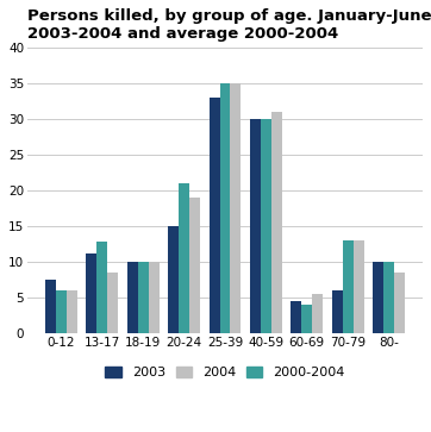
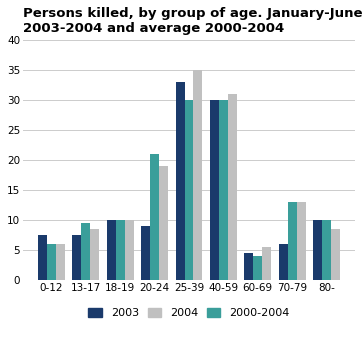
2003/13-17: 11.2 -> 7.5
2000-2004/13-17: 12.8 -> 9.5
2003/20-24: 15.0 -> 9.0
2000-2004/25-39: 35.0 -> 30.0
